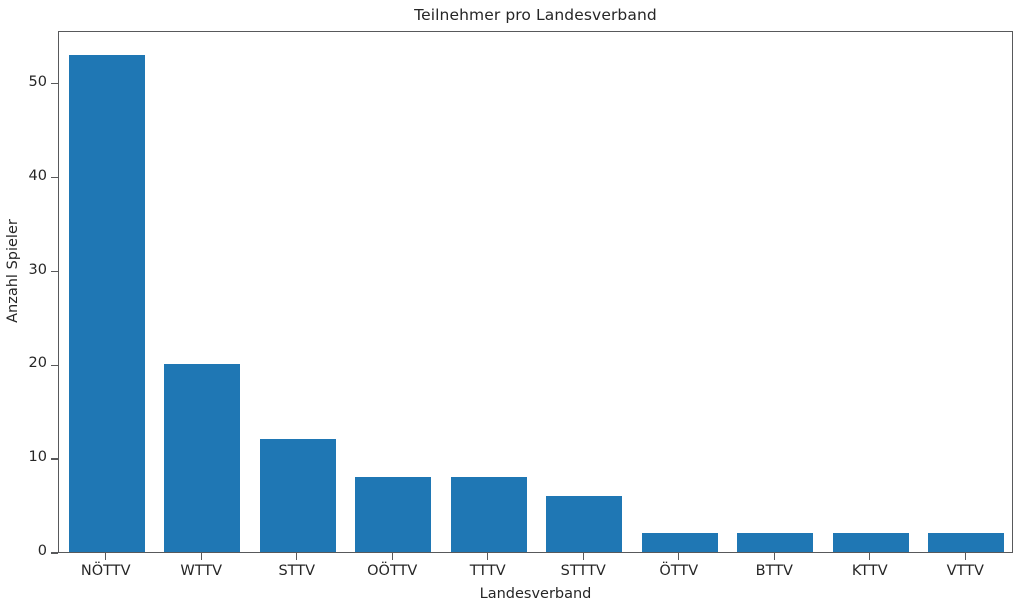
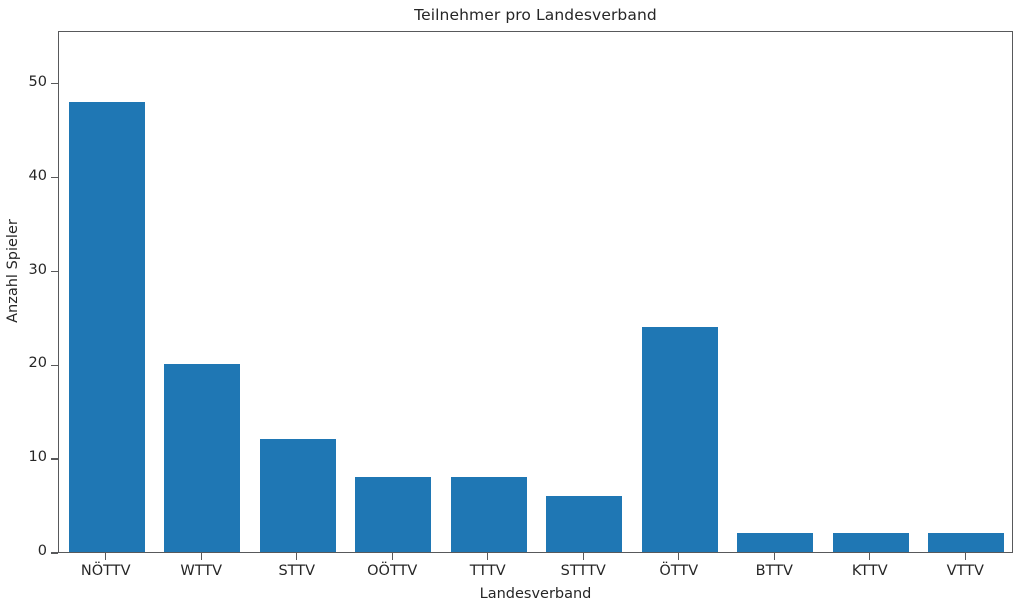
NÖTTV: 53 -> 48
ÖTTV: 2 -> 24
